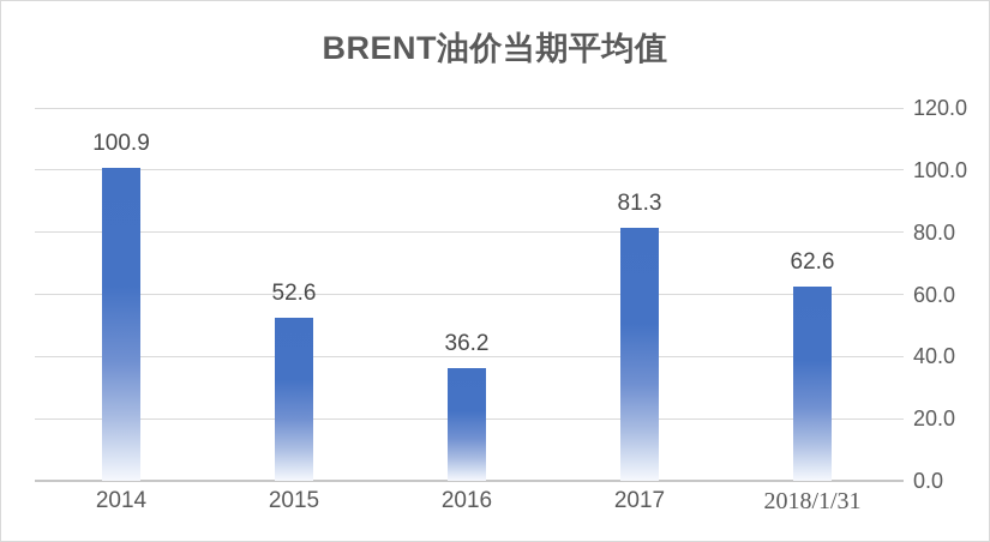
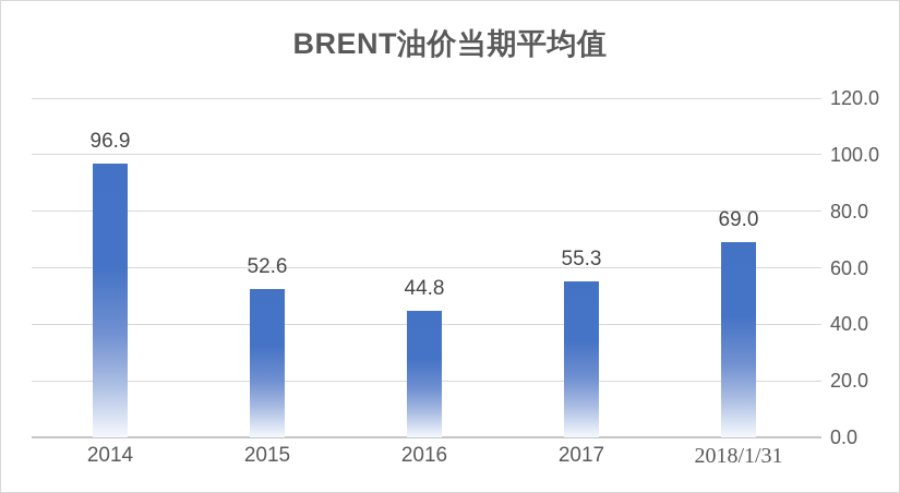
2014: 100.9 -> 96.9
2016: 36.2 -> 44.8
2017: 81.3 -> 55.3
2018/1/31: 62.6 -> 69.0
